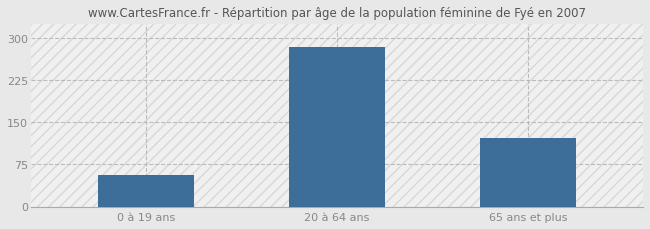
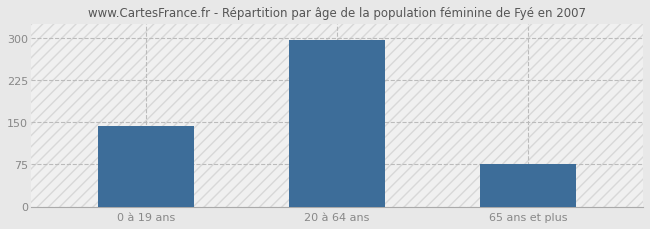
0 à 19 ans: 56 -> 143
20 à 64 ans: 284 -> 297
65 ans et plus: 122 -> 76
